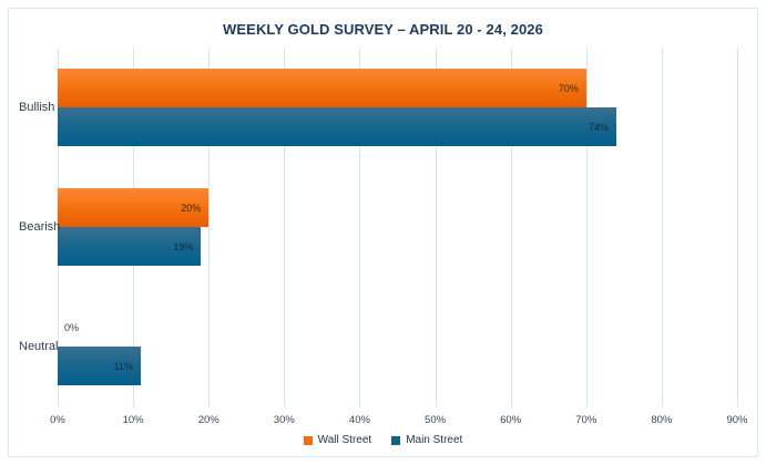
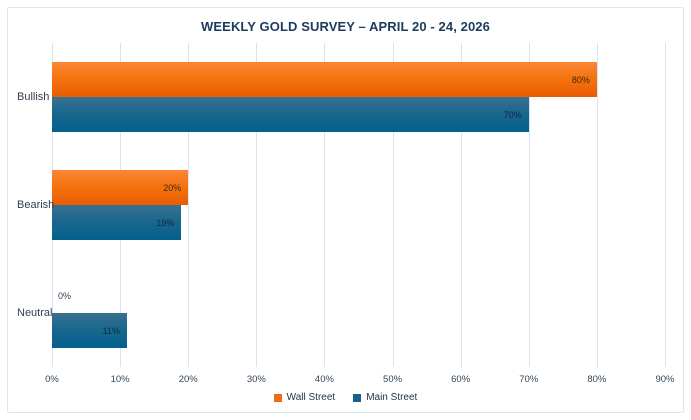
Wall Street/Bullish: 70% -> 80%
Main Street/Bullish: 74% -> 70%
